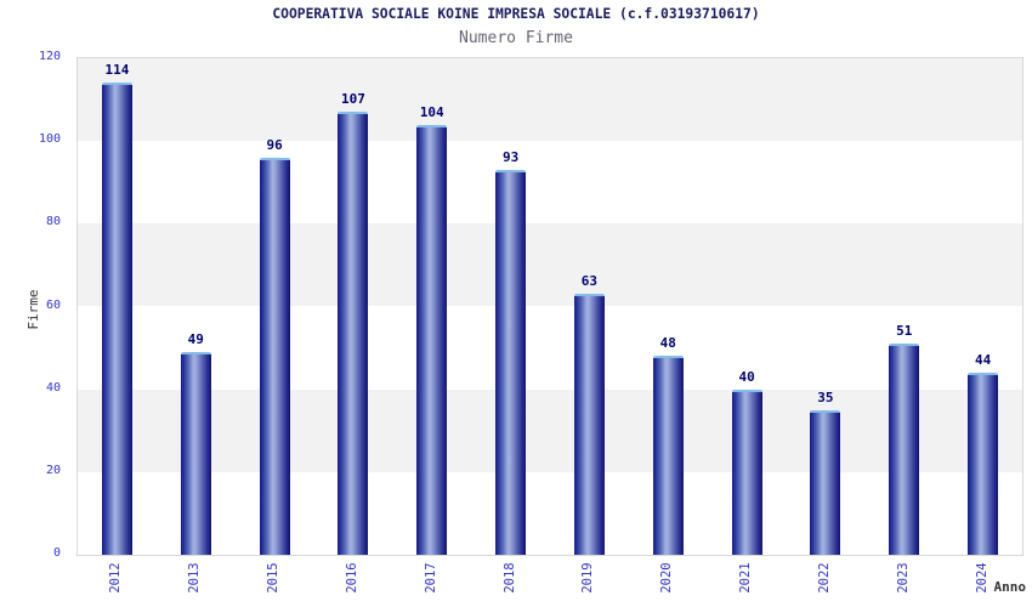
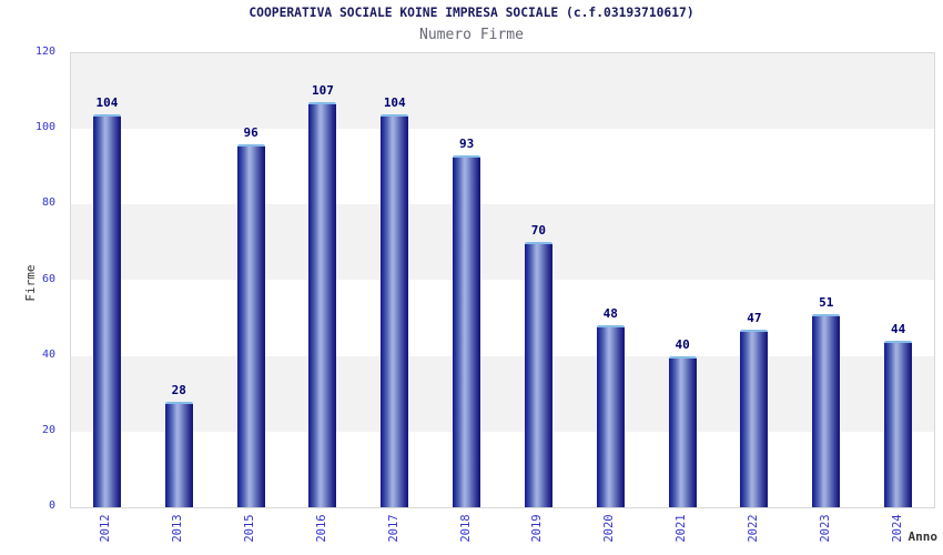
2012: 114 -> 104
2013: 49 -> 28
2019: 63 -> 70
2022: 35 -> 47
